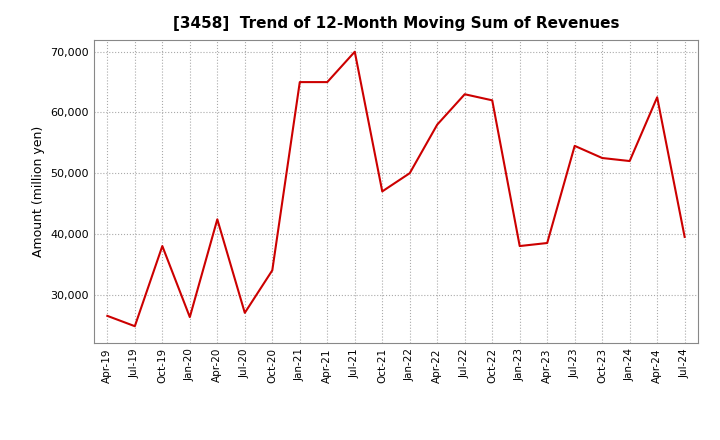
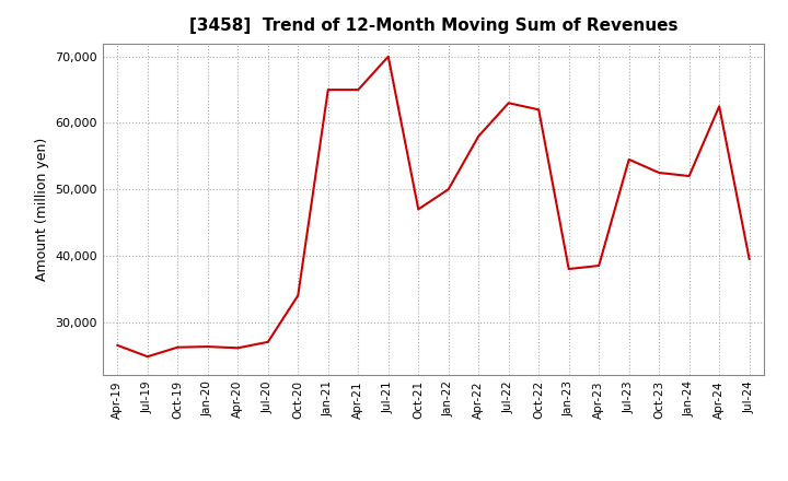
Oct-19: 38,000 -> 26,200
Apr-20: 42,400 -> 26,100
